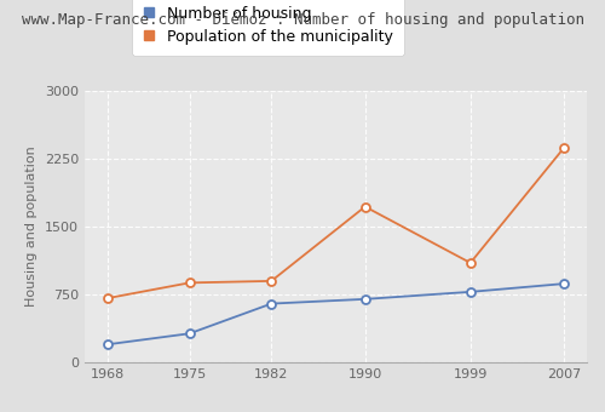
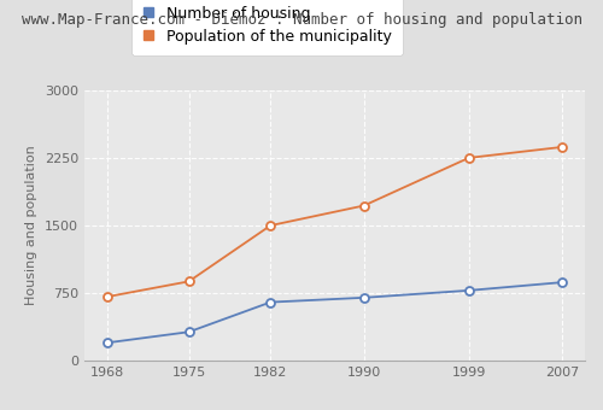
Population of the municipality/1982: 900 -> 1500
Population of the municipality/1999: 1100 -> 2250
